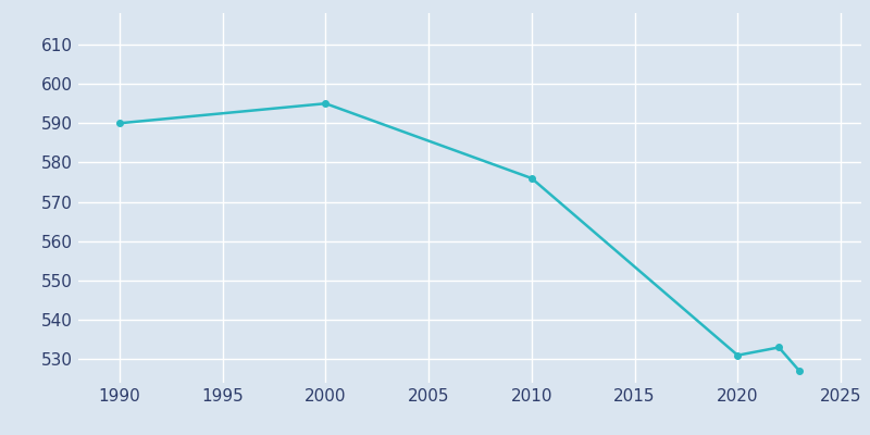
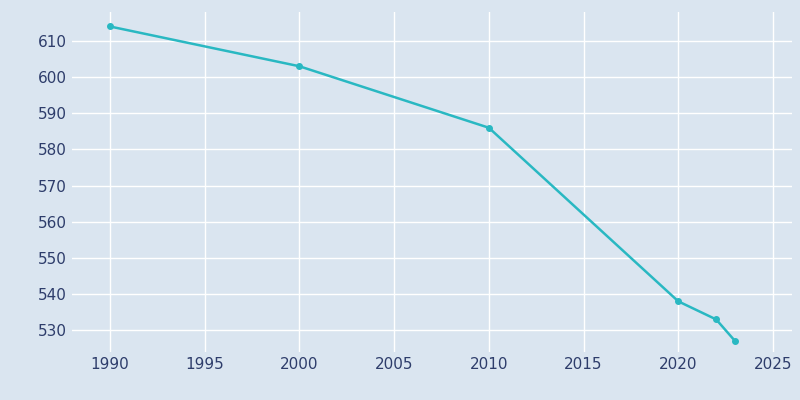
1990: 590 -> 614
2000: 595 -> 603
2010: 576 -> 586
2020: 531 -> 538
